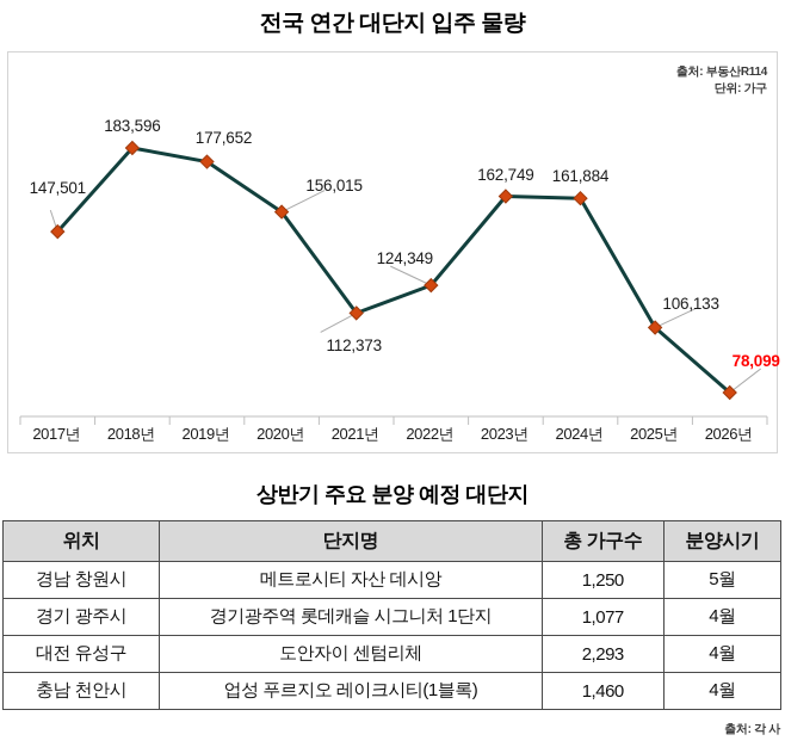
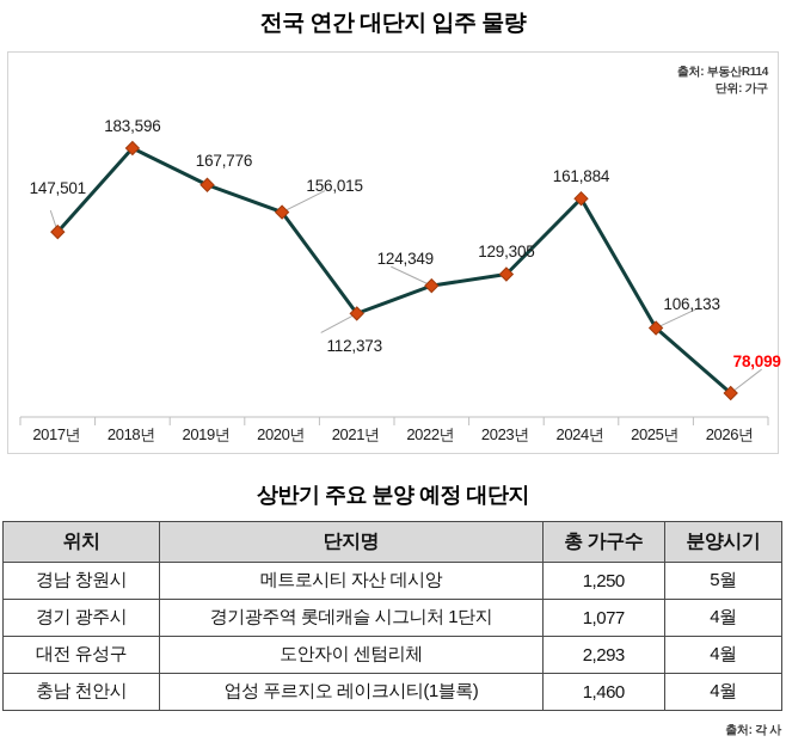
2019년: 177,652 -> 167,776
2023년: 162,749 -> 129,305
